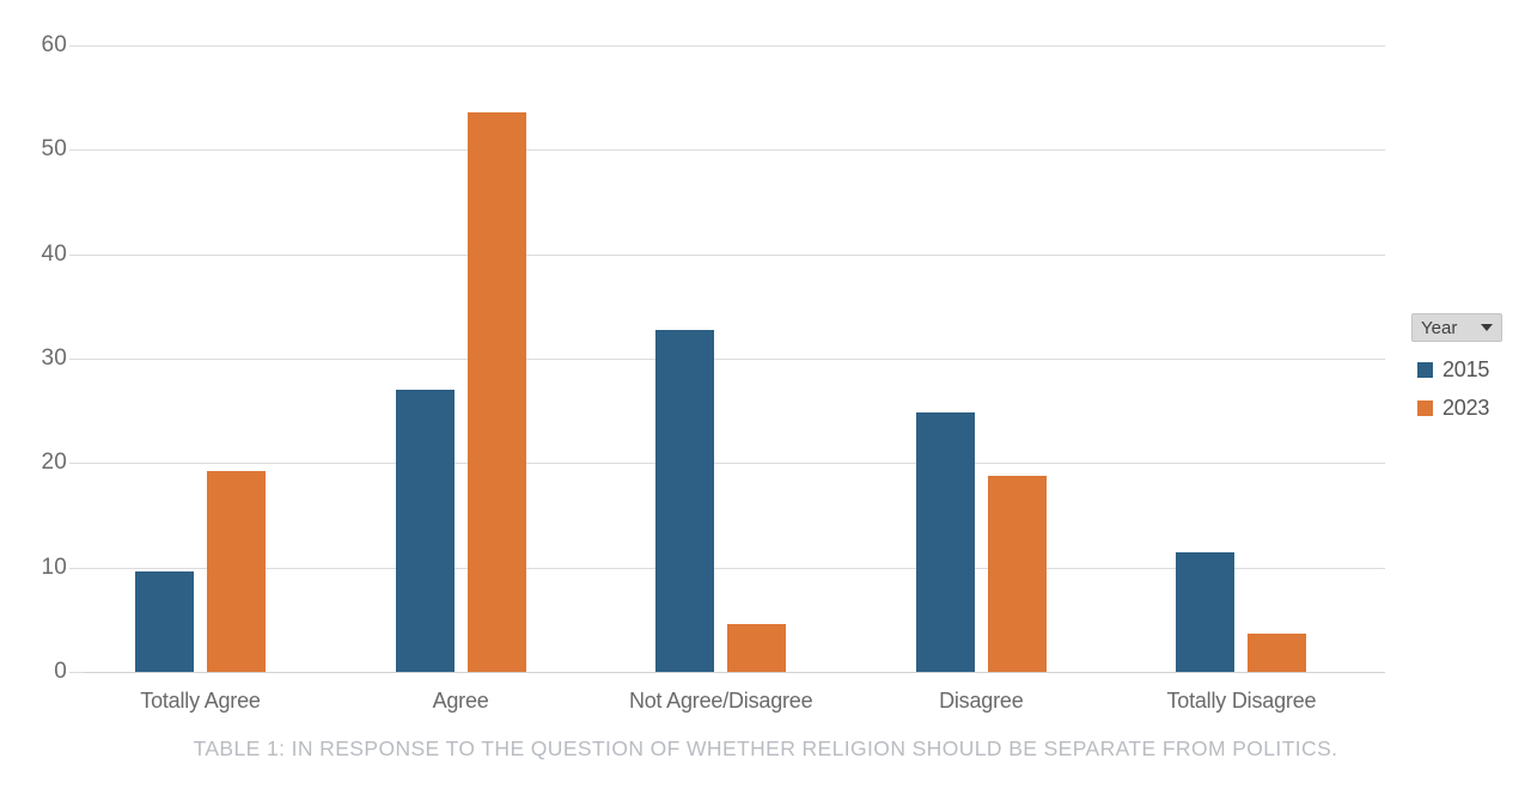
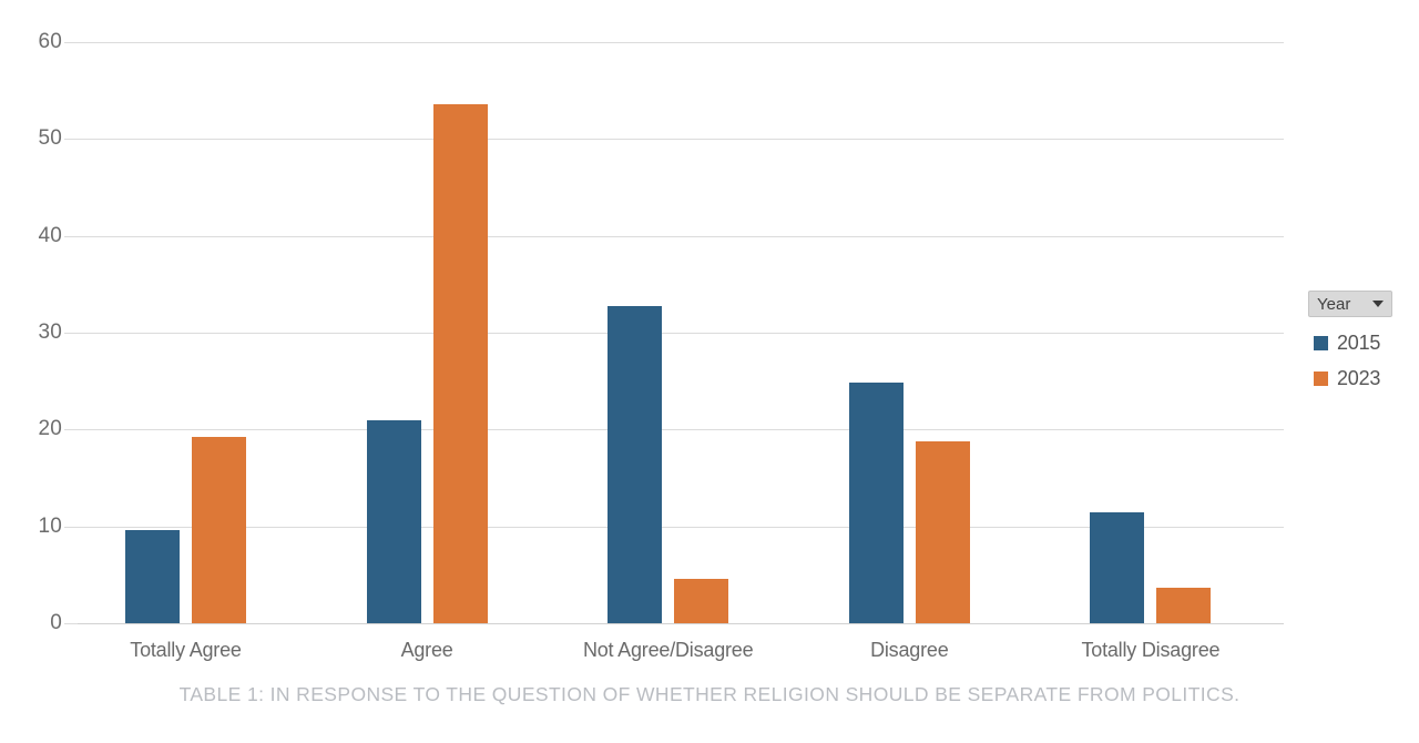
2015/Agree: 27 -> 21
